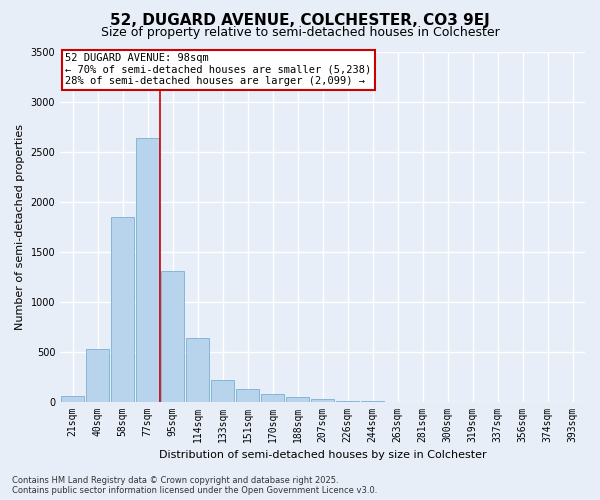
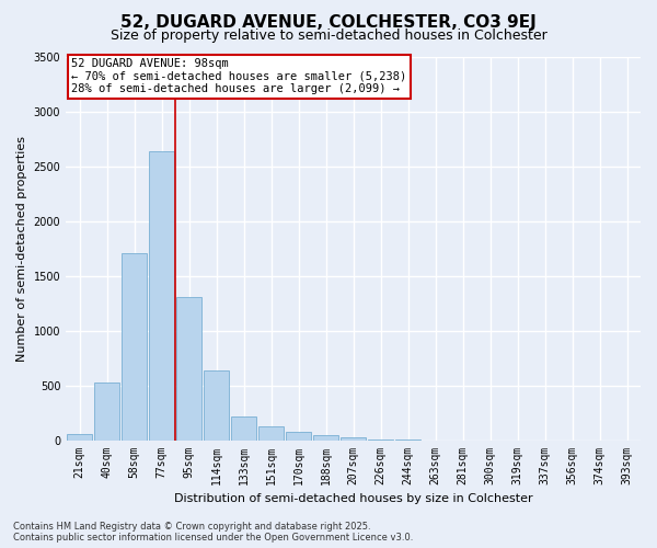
58sqm: 1850 -> 1710
